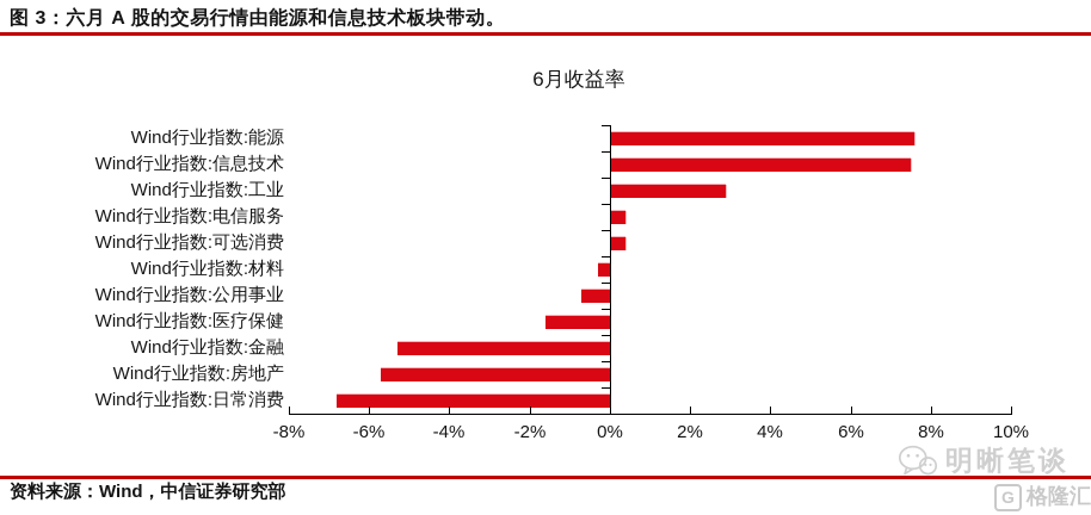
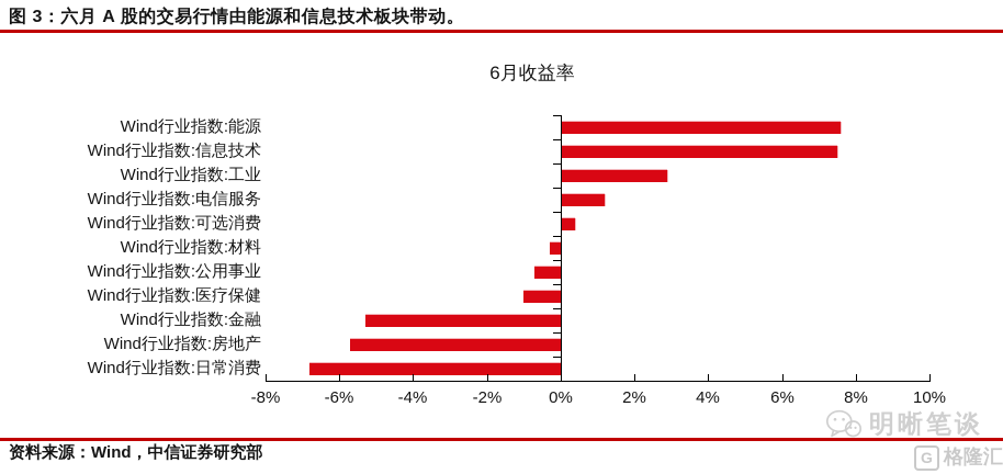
Wind行业指数:电信服务: 0.4% -> 1.2%
Wind行业指数:医疗保健: -1.6% -> -1.0%
